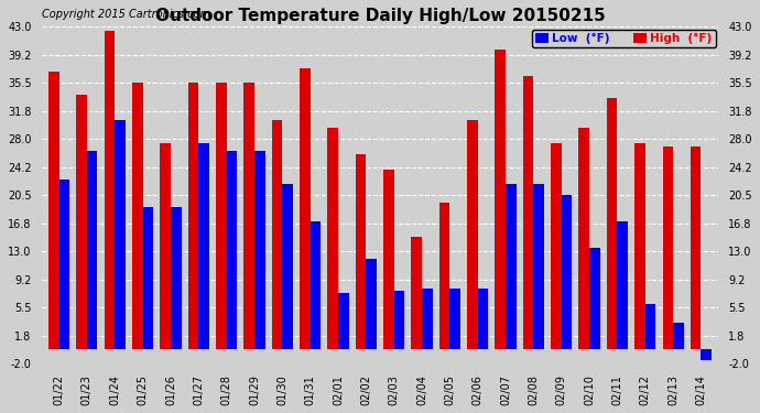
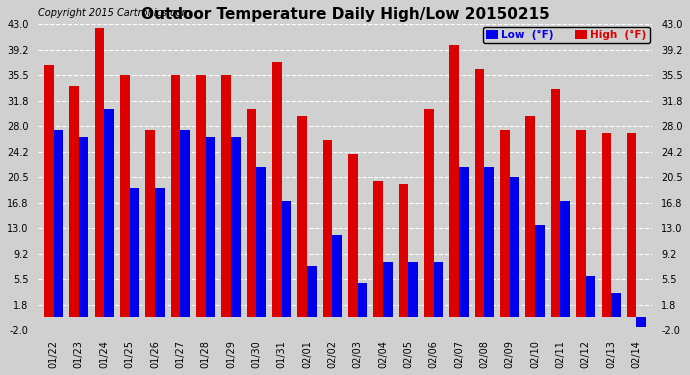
Low (°F)/01/22: 22.6 -> 27.5
Low (°F)/02/03: 7.8 -> 5.0
High (°F)/02/04: 15.0 -> 20.0
